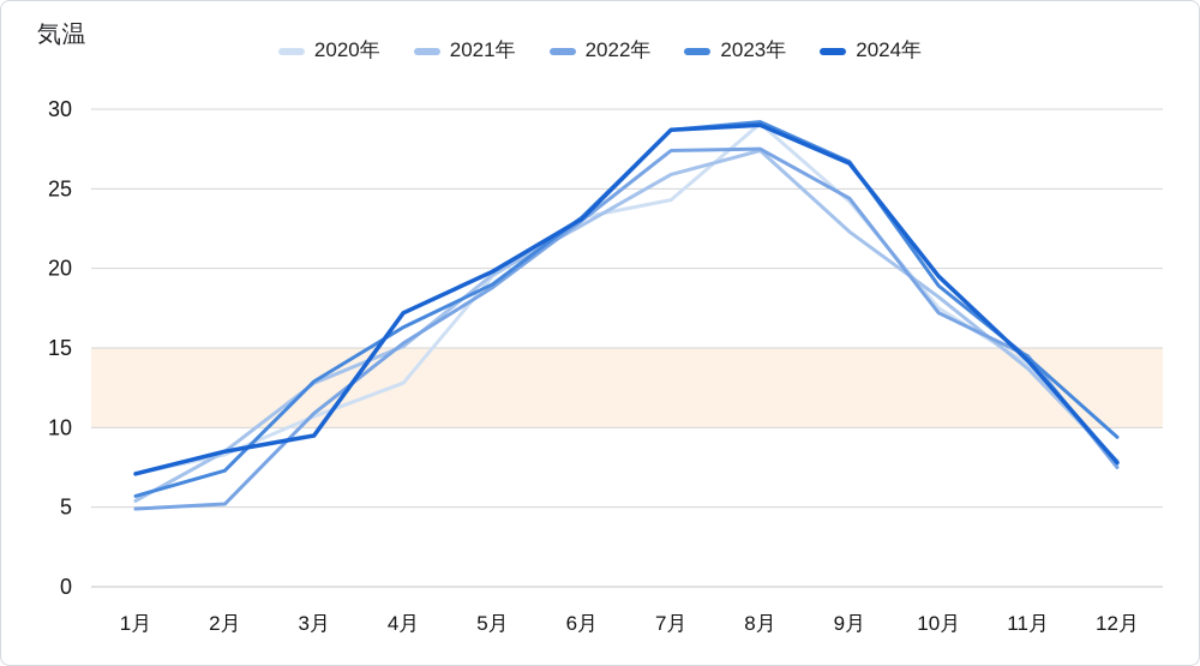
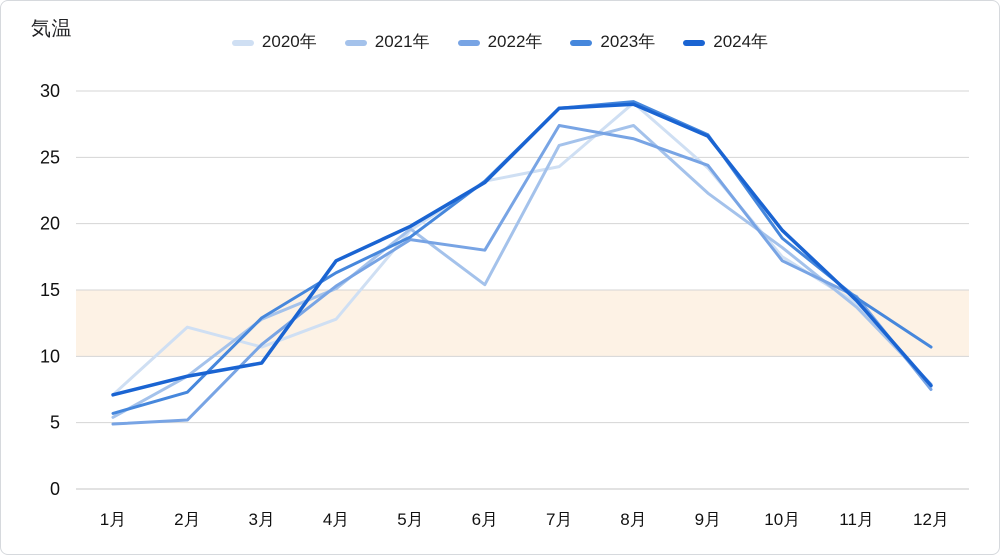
2020年/2月: 8.3 -> 12.2
2021年/6月: 22.7 -> 15.4
2022年/6月: 23.0 -> 18.0
2022年/8月: 27.5 -> 26.4
2023年/12月: 9.4 -> 10.7
